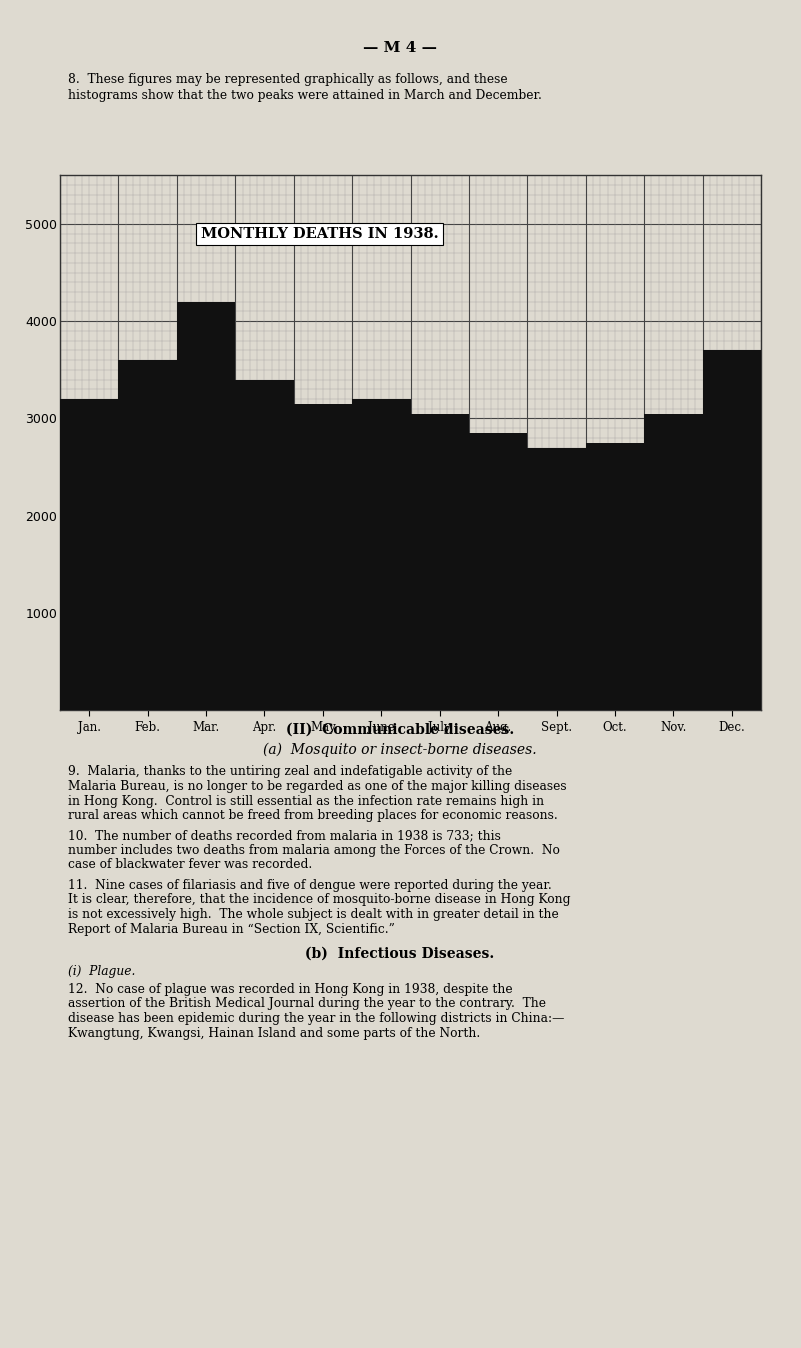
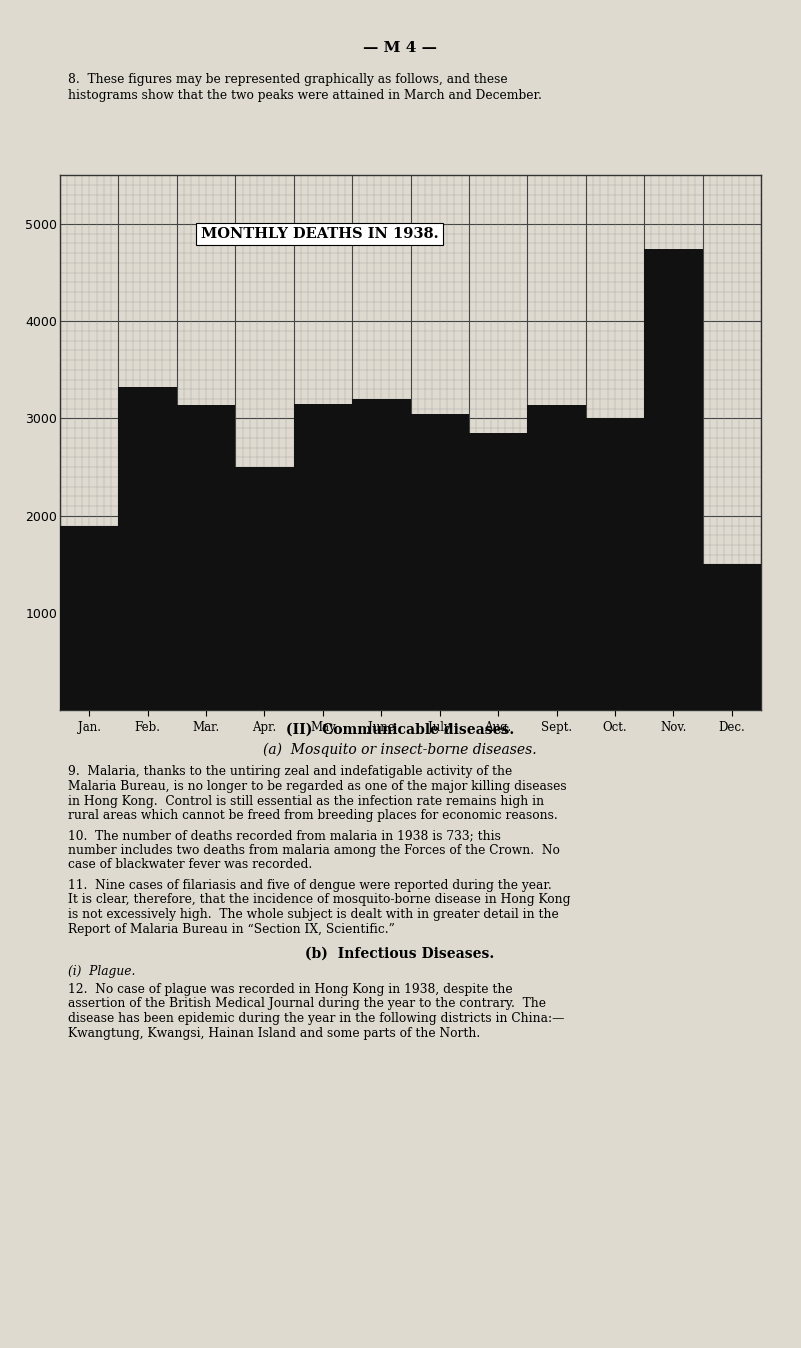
Jan.: 3200 -> 1900
Feb.: 3600 -> 3320
Mar.: 4200 -> 3140
Apr.: 3400 -> 2500
Sept.: 2700 -> 3140
Oct.: 2750 -> 3000
Nov.: 3050 -> 4740
Dec.: 3700 -> 1500
